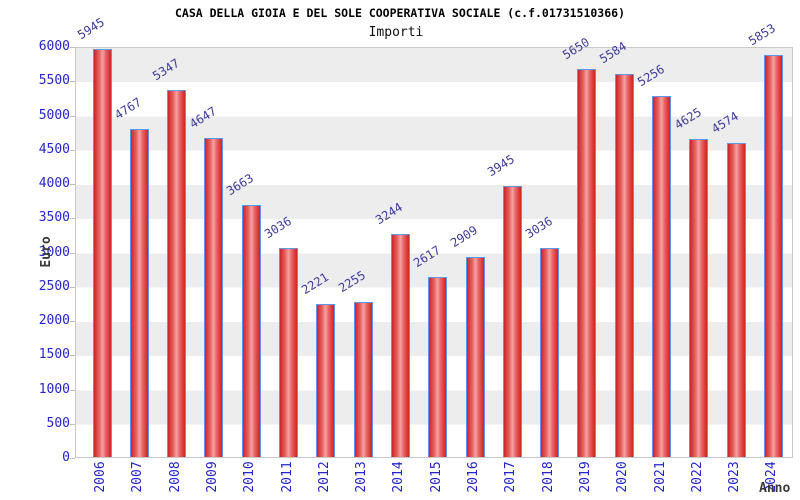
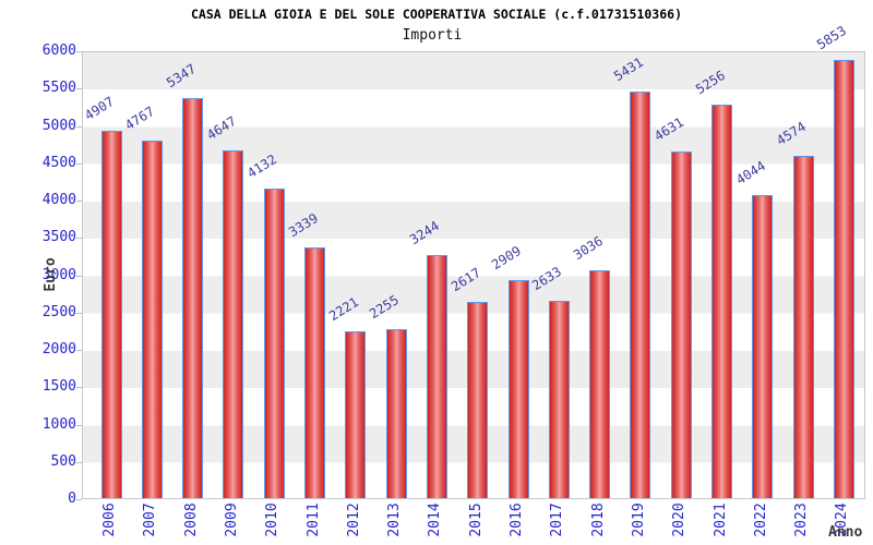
2006: 5945 -> 4907
2010: 3663 -> 4132
2011: 3036 -> 3339
2017: 3945 -> 2633
2019: 5650 -> 5431
2020: 5584 -> 4631
2022: 4625 -> 4044
